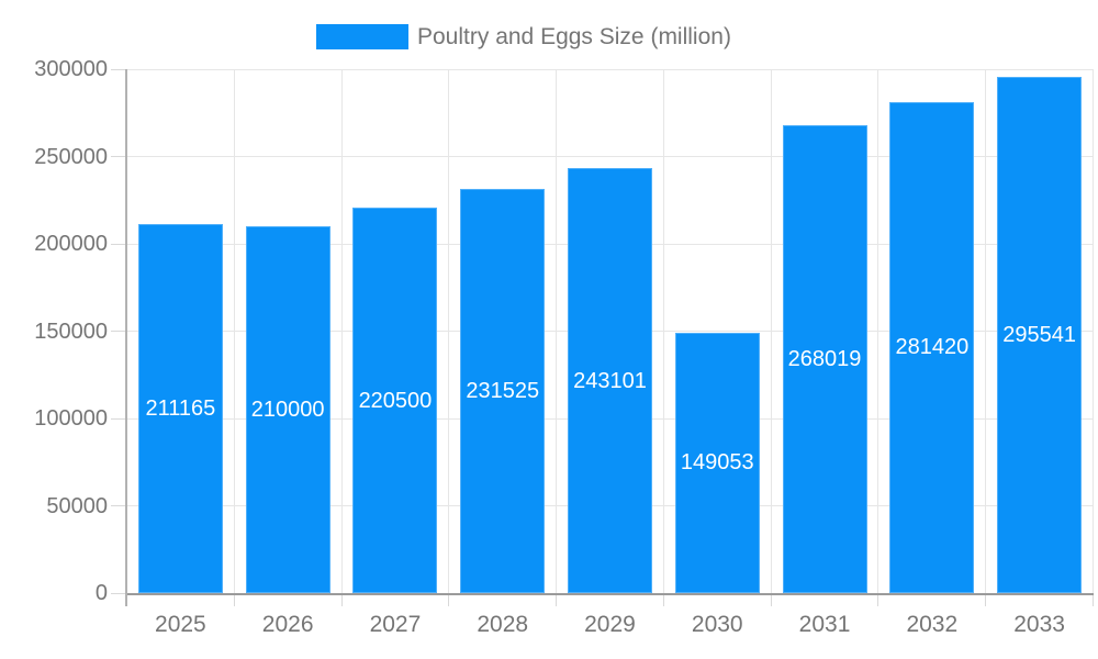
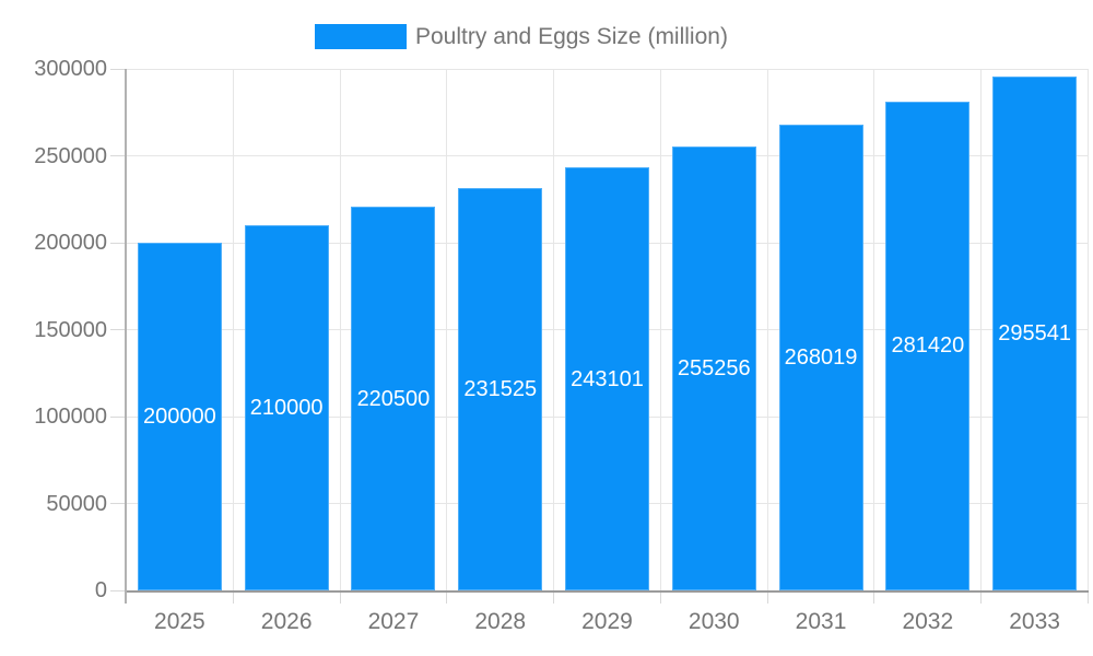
2025: 211165 -> 200000
2030: 149053 -> 255256
